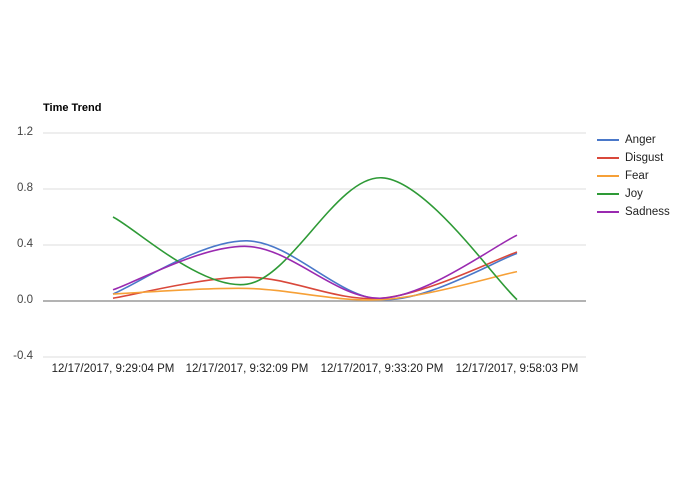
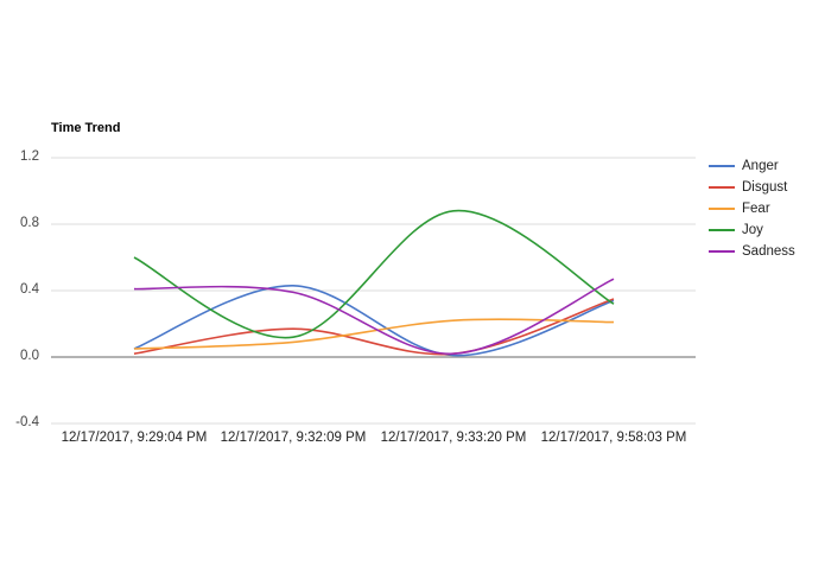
Sadness/12/17/2017, 9:29:04 PM: 0.08 -> 0.41
Fear/12/17/2017, 9:33:20 PM: 0.01 -> 0.22
Joy/12/17/2017, 9:58:03 PM: 0.01 -> 0.32
